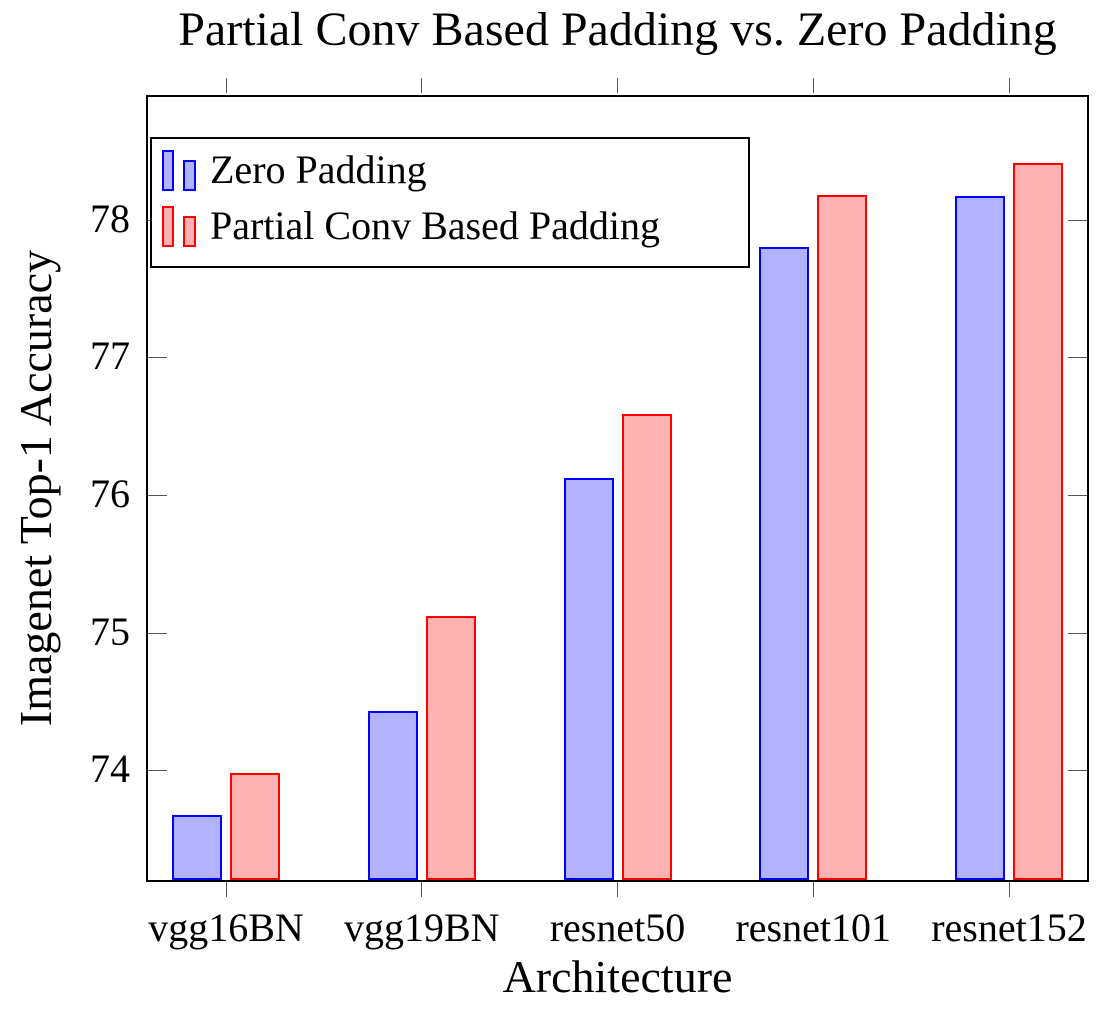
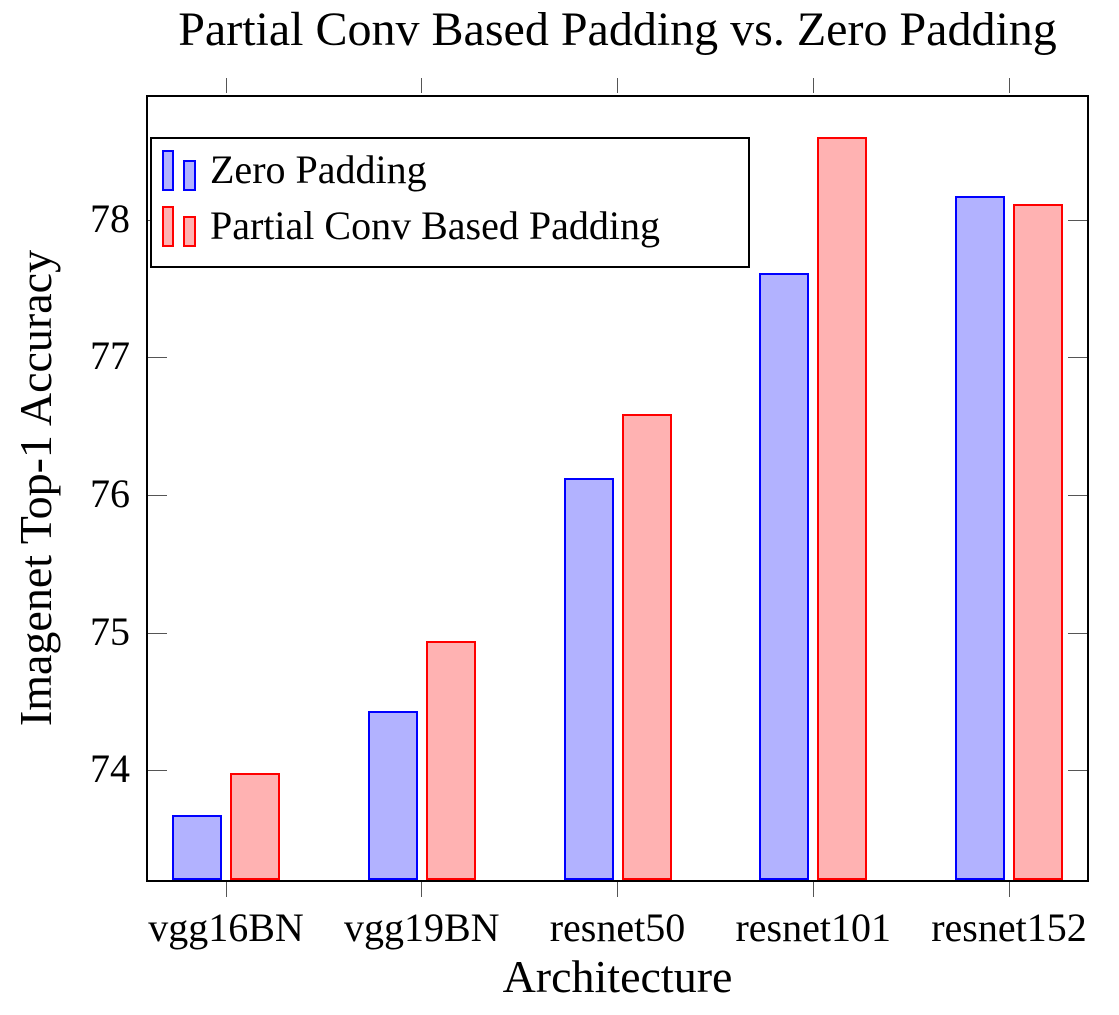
Partial Conv Based Padding/vgg19BN: 75.13 -> 74.95
Zero Padding/resnet101: 77.81 -> 77.62
Partial Conv Based Padding/resnet101: 78.19 -> 78.61
Partial Conv Based Padding/resnet152: 78.42 -> 78.12
